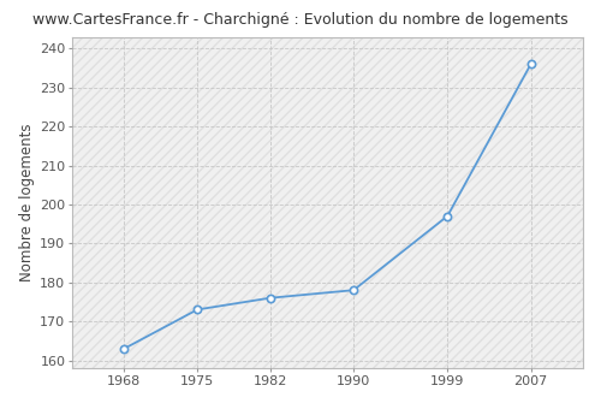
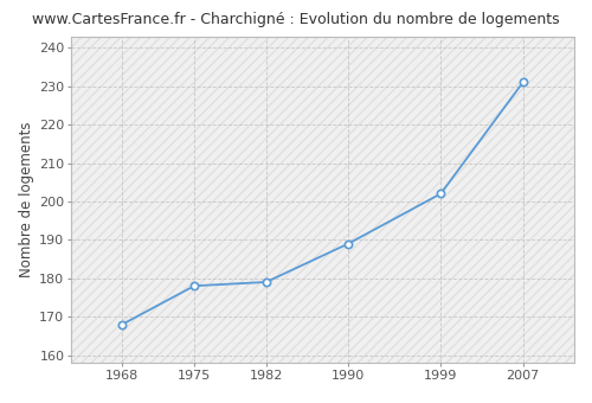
1968: 163 -> 168
1975: 173 -> 178
1982: 176 -> 179
1990: 178 -> 189
1999: 197 -> 202
2007: 236 -> 231
